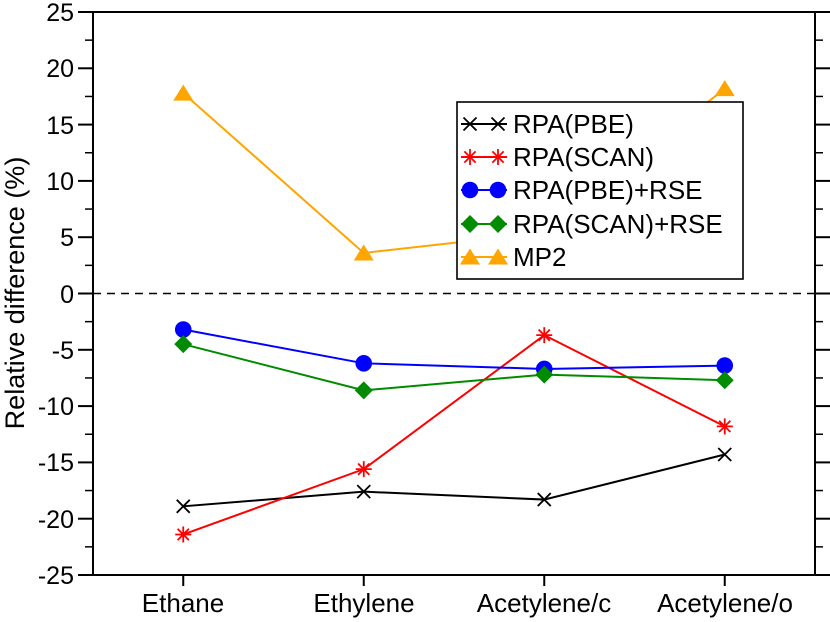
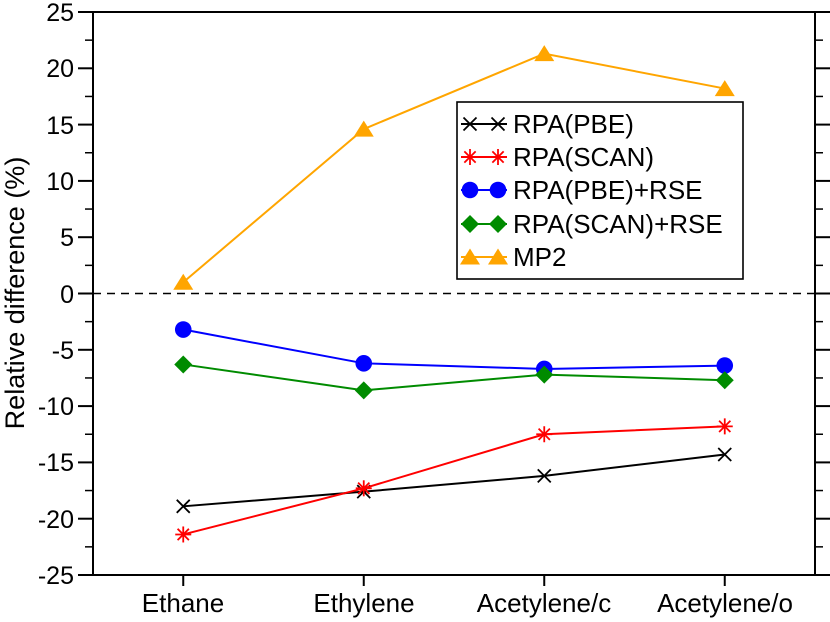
RPA(SCAN)+RSE/Ethane: -4.5 -> -6.3
MP2/Ethane: 17.8 -> 1.0
RPA(SCAN)/Ethylene: -15.6 -> -17.3
MP2/Ethylene: 3.6 -> 14.6
RPA(PBE)/Acetylene/c: -18.3 -> -16.2
RPA(SCAN)/Acetylene/c: -3.7 -> -12.5
MP2/Acetylene/c: 5.4 -> 21.3
